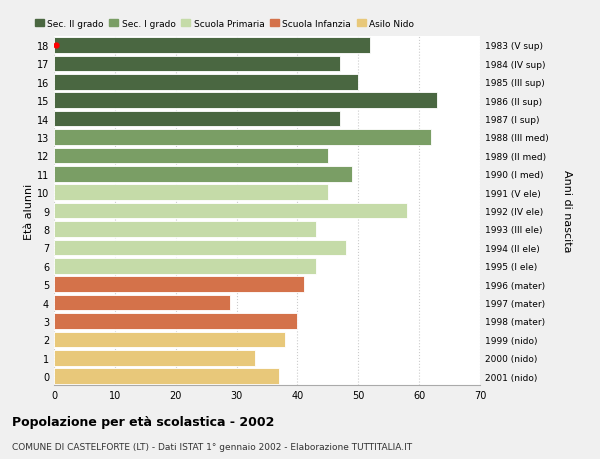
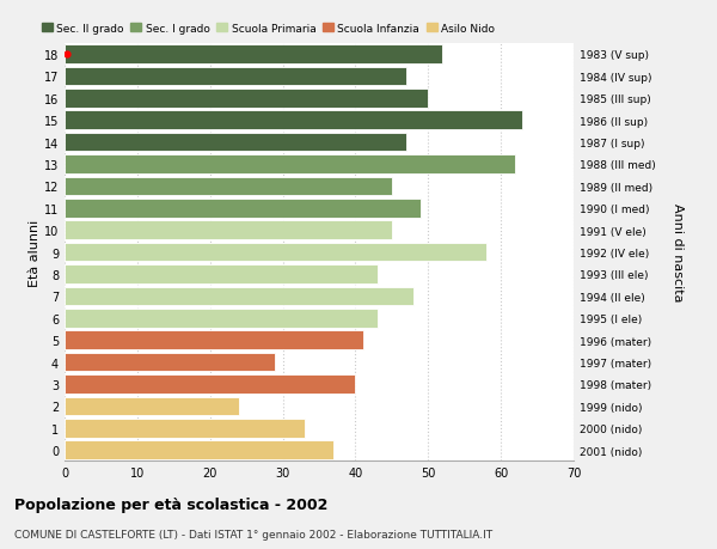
2: 38 -> 24
